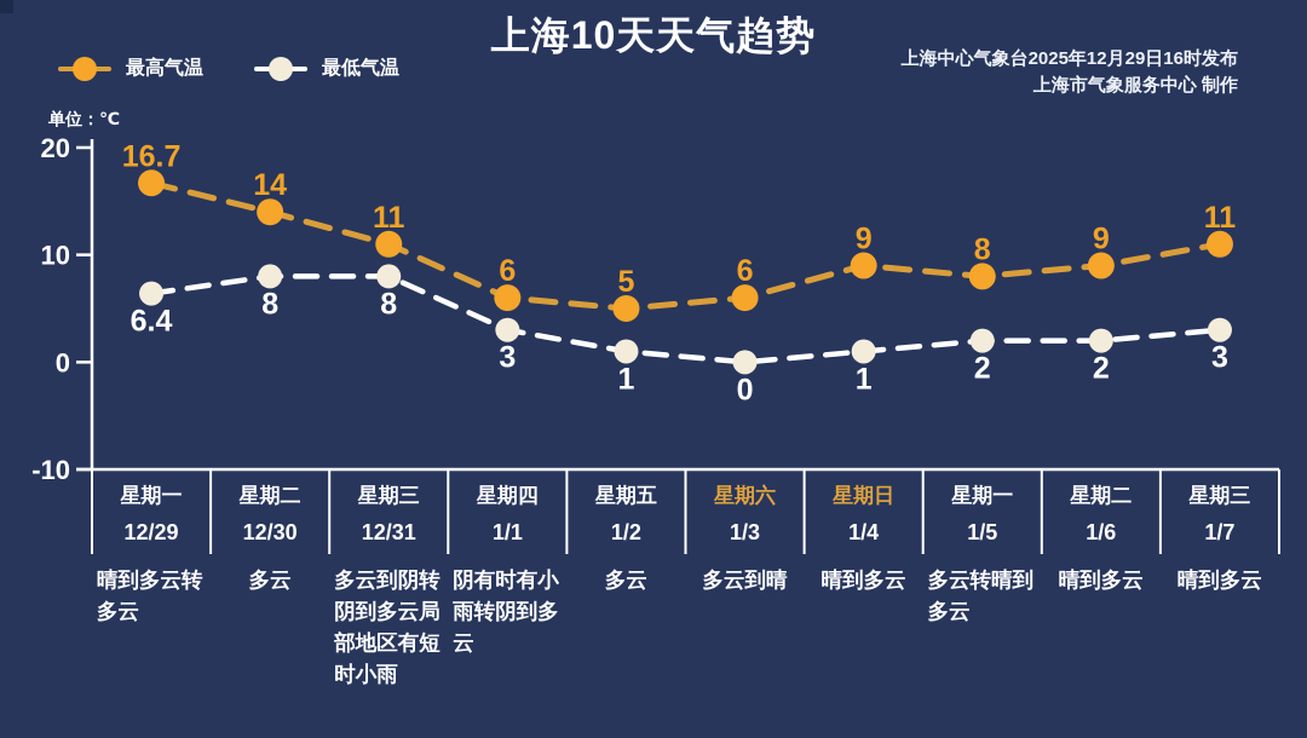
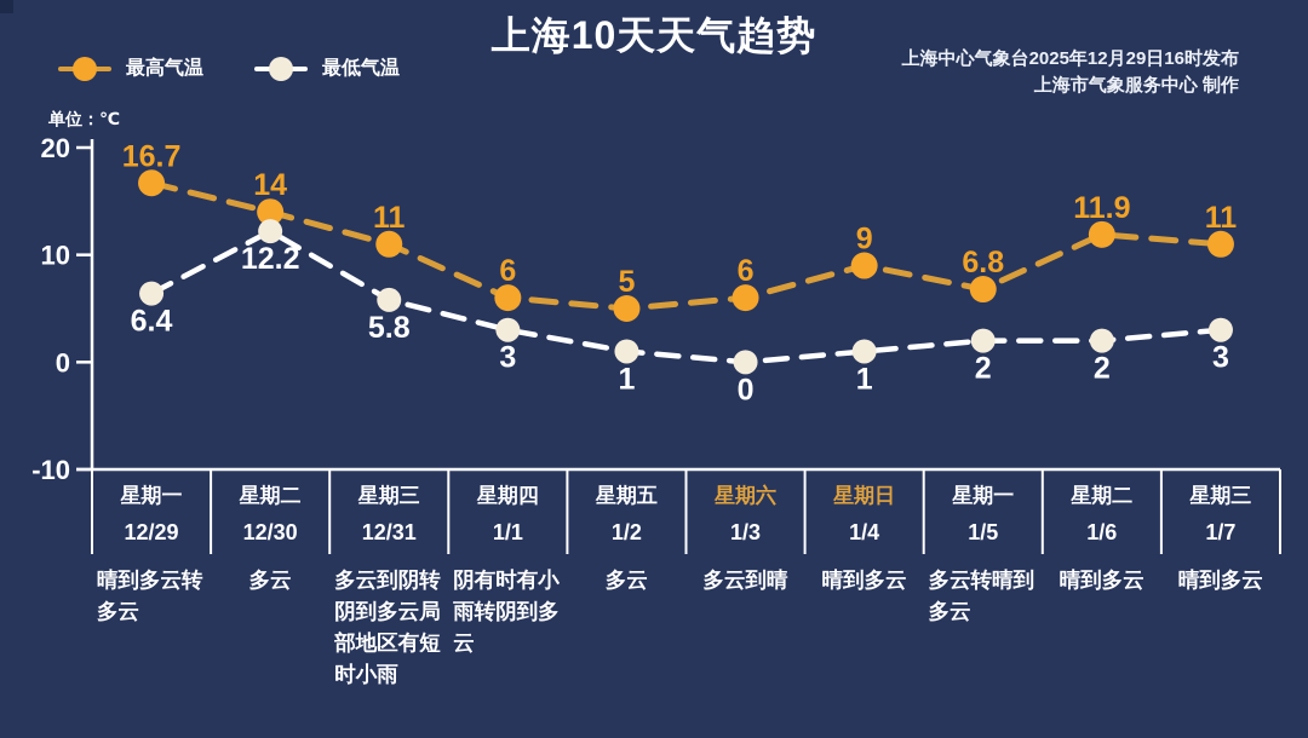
最低气温/12/30: 8 -> 12.2
最低气温/12/31: 8 -> 5.8
最高气温/1/5: 8 -> 6.8
最高气温/1/6: 9 -> 11.9
